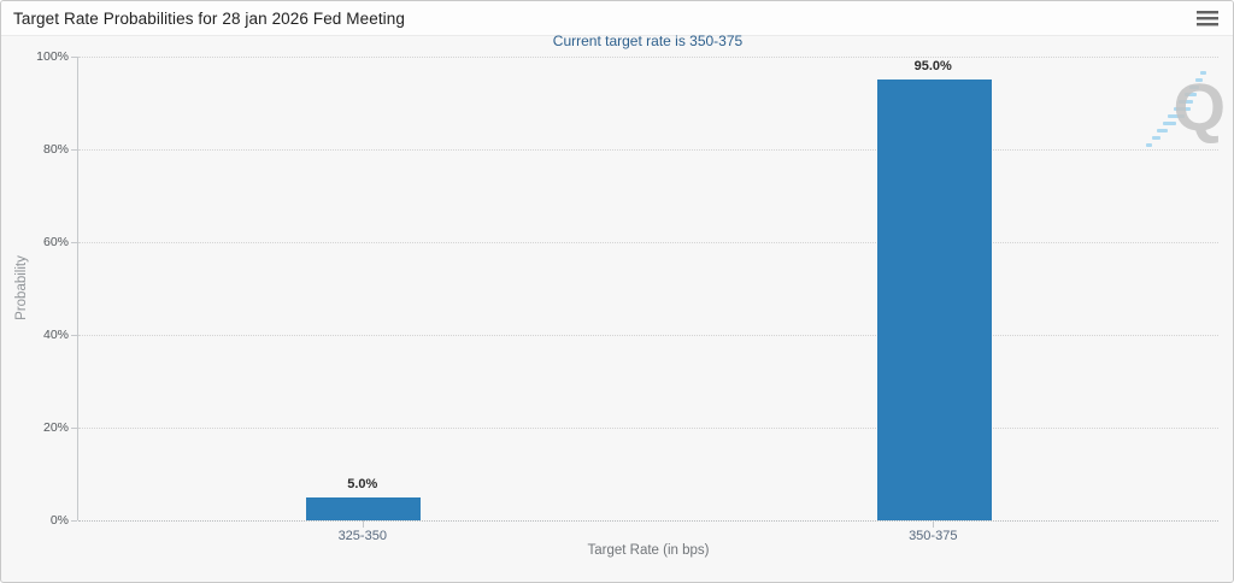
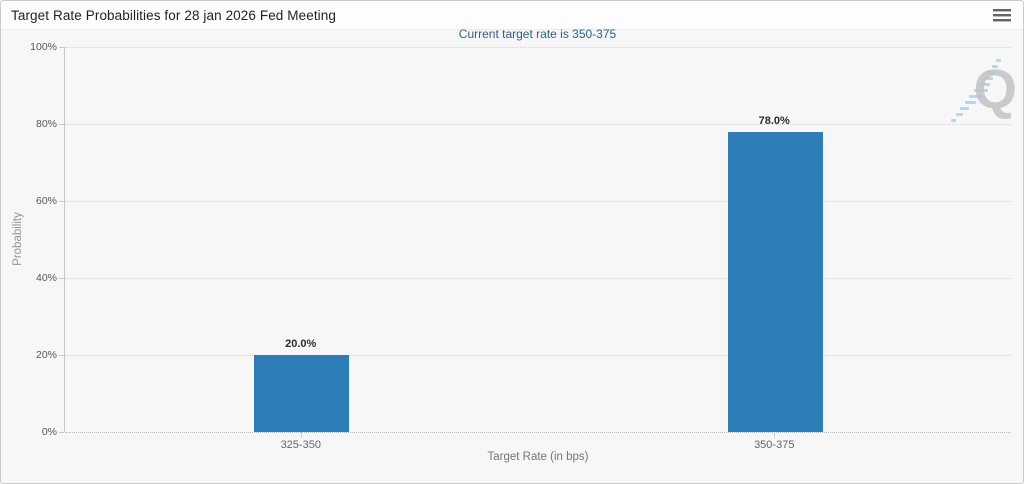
325-350: 5.0% -> 20.0%
350-375: 95.0% -> 78.0%
